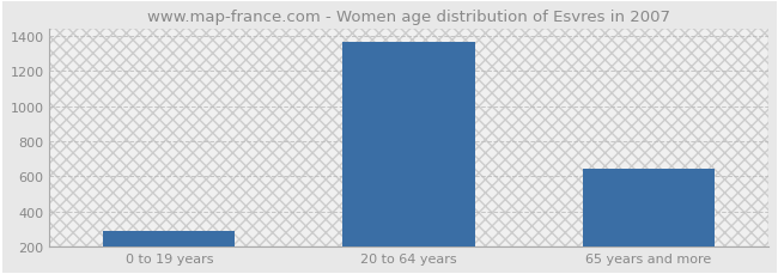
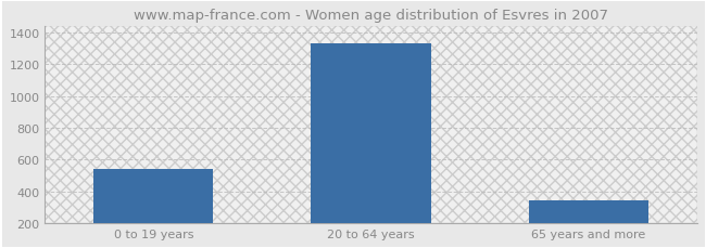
0 to 19 years: 290 -> 540
20 to 64 years: 1370 -> 1330
65 years and more: 640 -> 340
